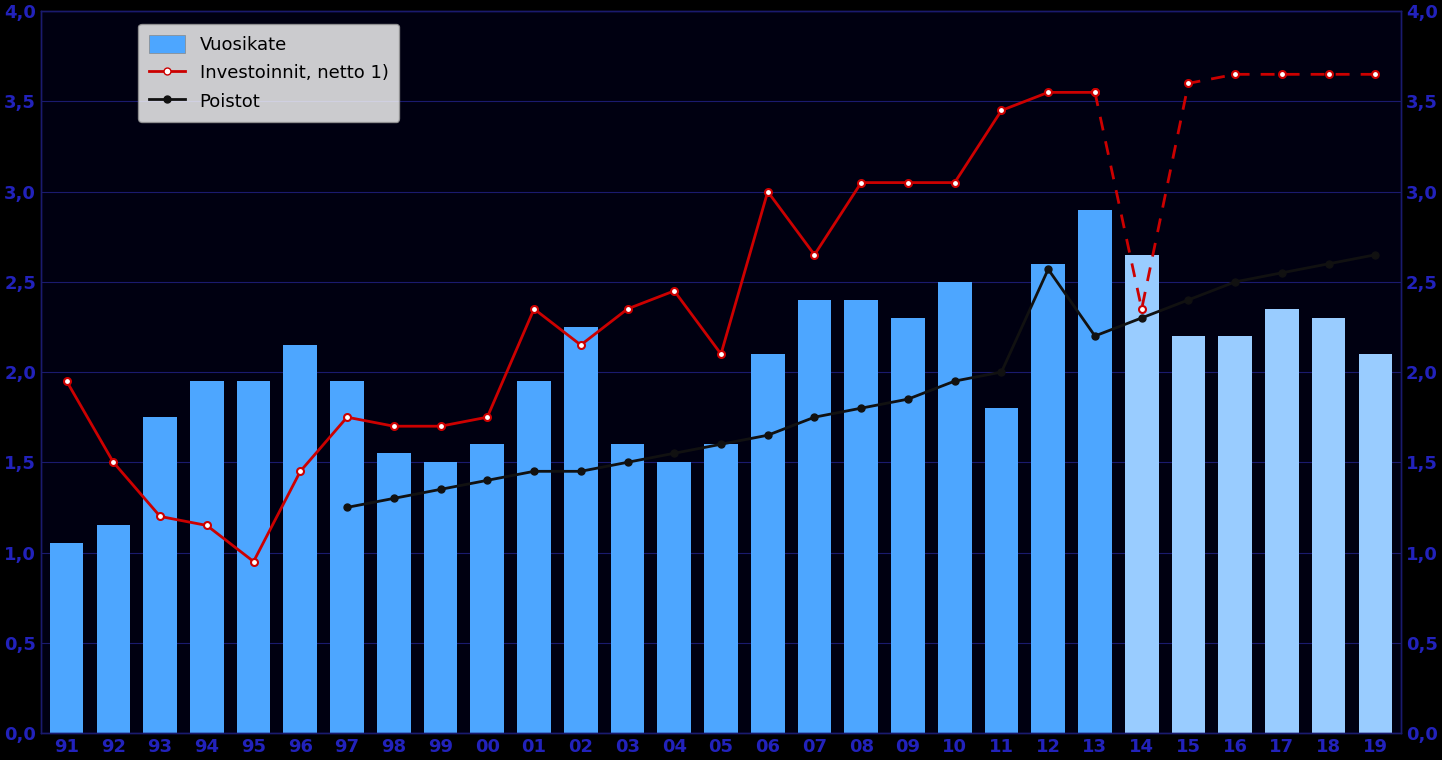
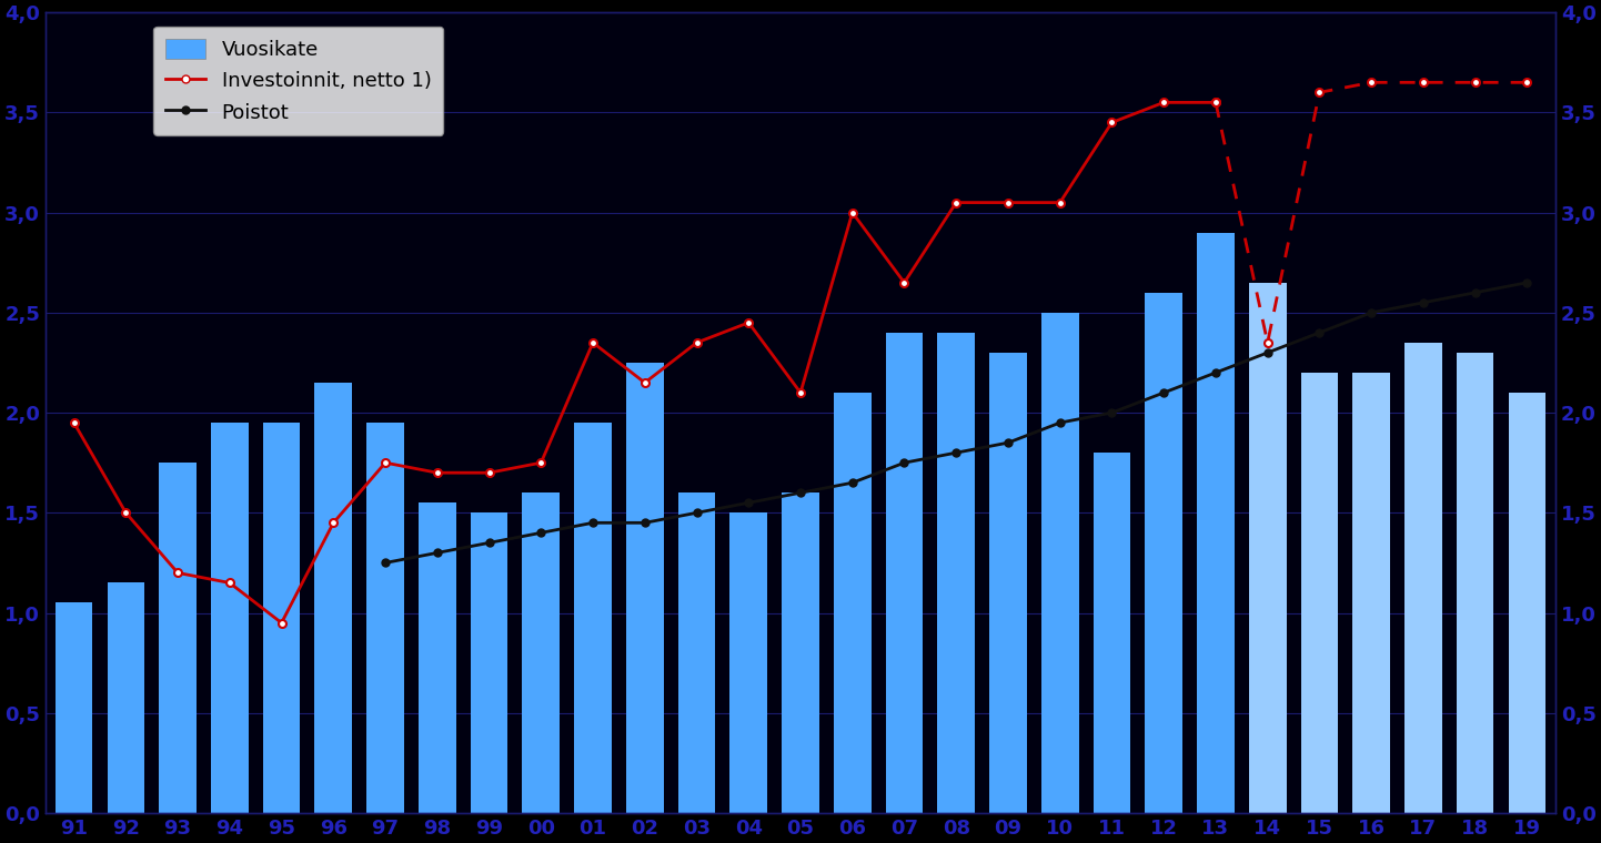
Poistot/12: 2,57 -> 2,10
